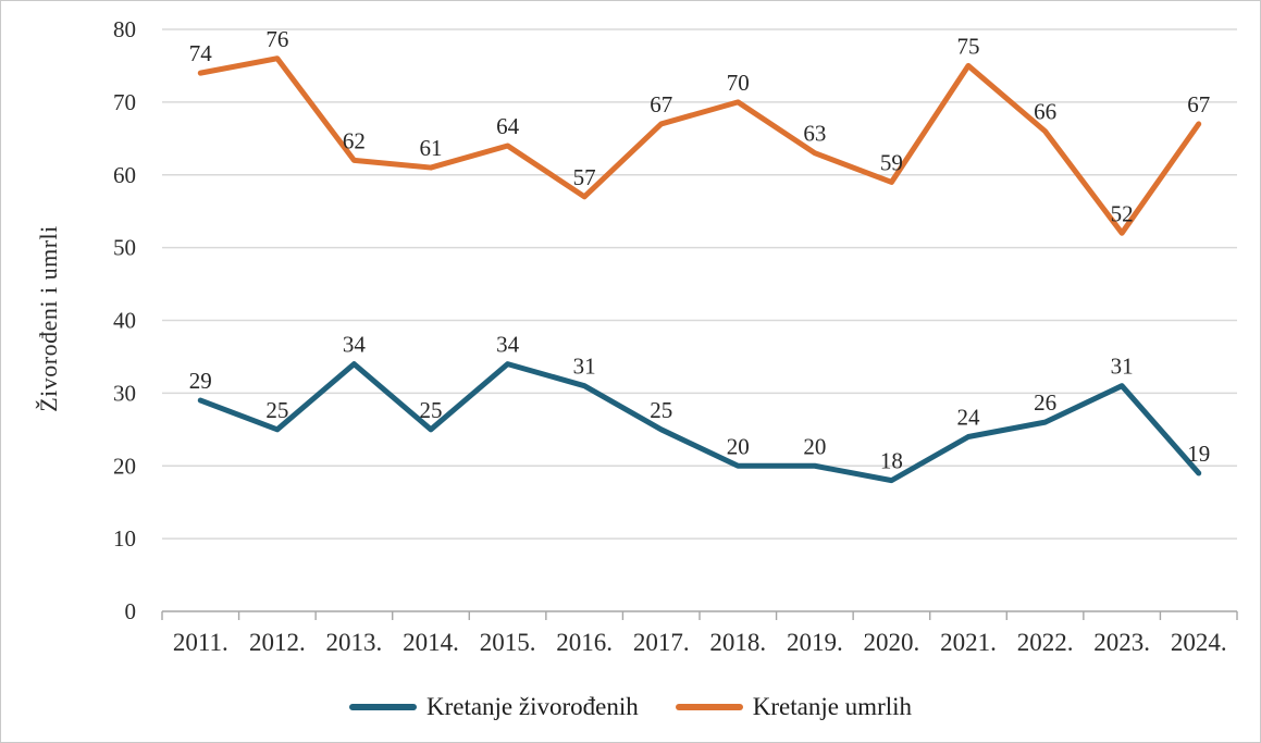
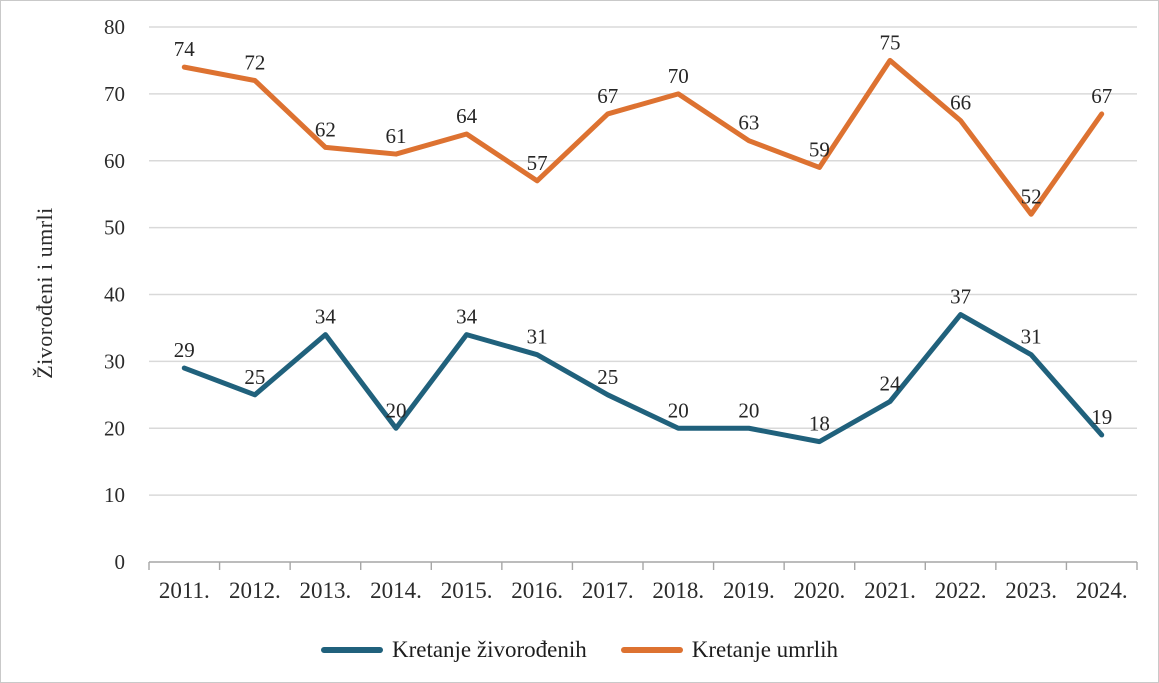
Kretanje umrlih/2012.: 76 -> 72
Kretanje živorođenih/2014.: 25 -> 20
Kretanje živorođenih/2022.: 26 -> 37
